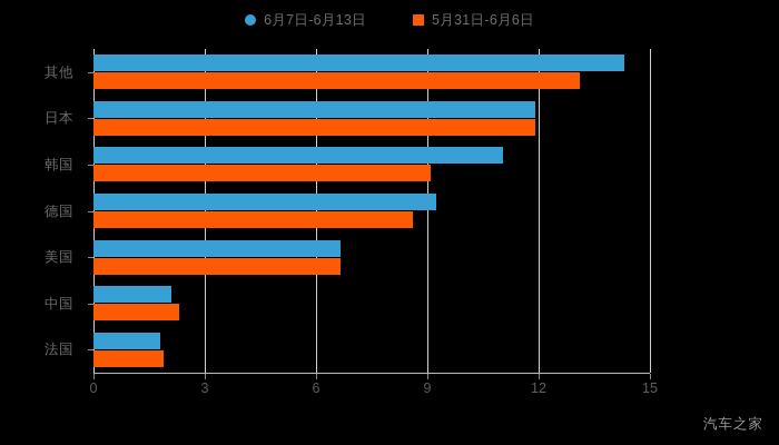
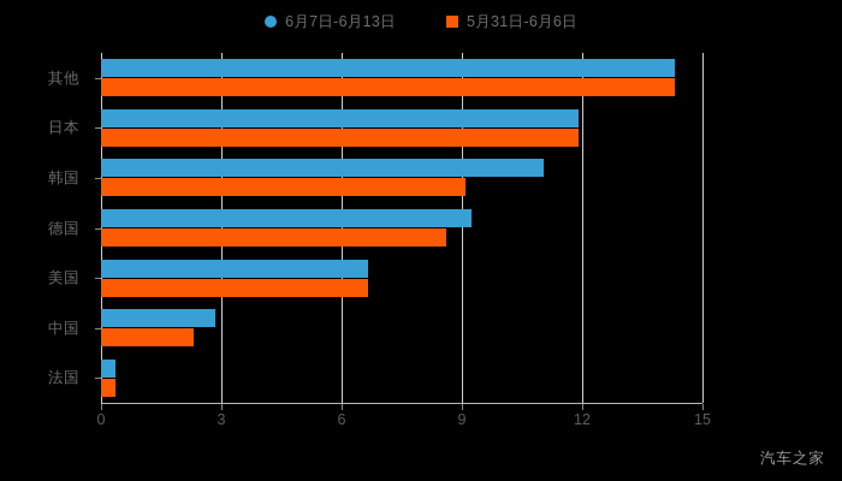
5月31日-6月6日/其他: 13.1 -> 14.3
6月7日-6月13日/中国: 2.1 -> 2.9
6月7日-6月13日/法国: 1.8 -> 0.3
5月31日-6月6日/法国: 1.9 -> 0.3
